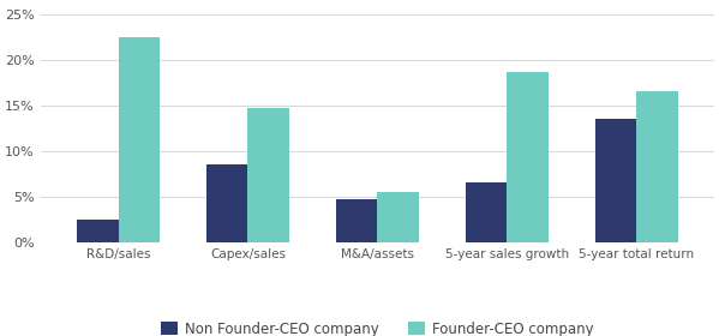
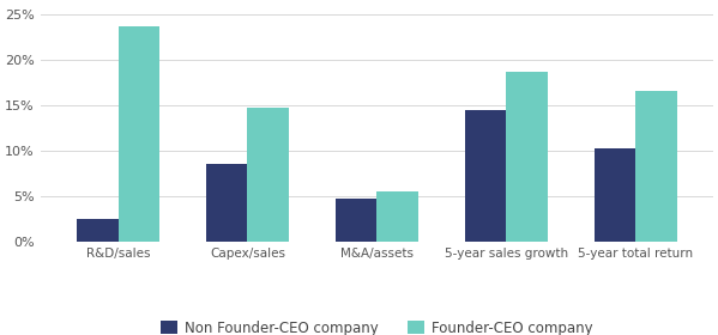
Founder-CEO company/R&D/sales: 22.5% -> 23.6%
Non Founder-CEO company/5-year sales growth: 6.5% -> 14.4%
Non Founder-CEO company/5-year total return: 13.5% -> 10.2%
